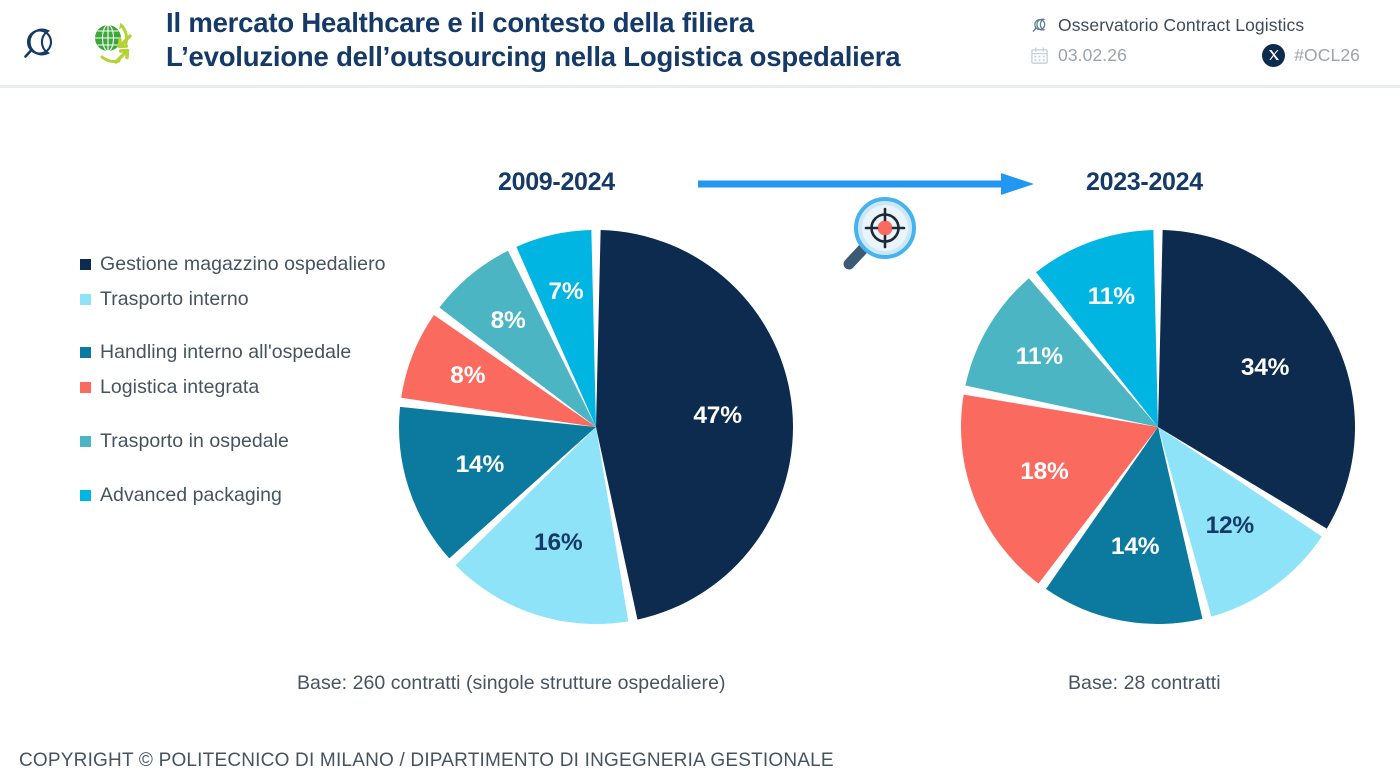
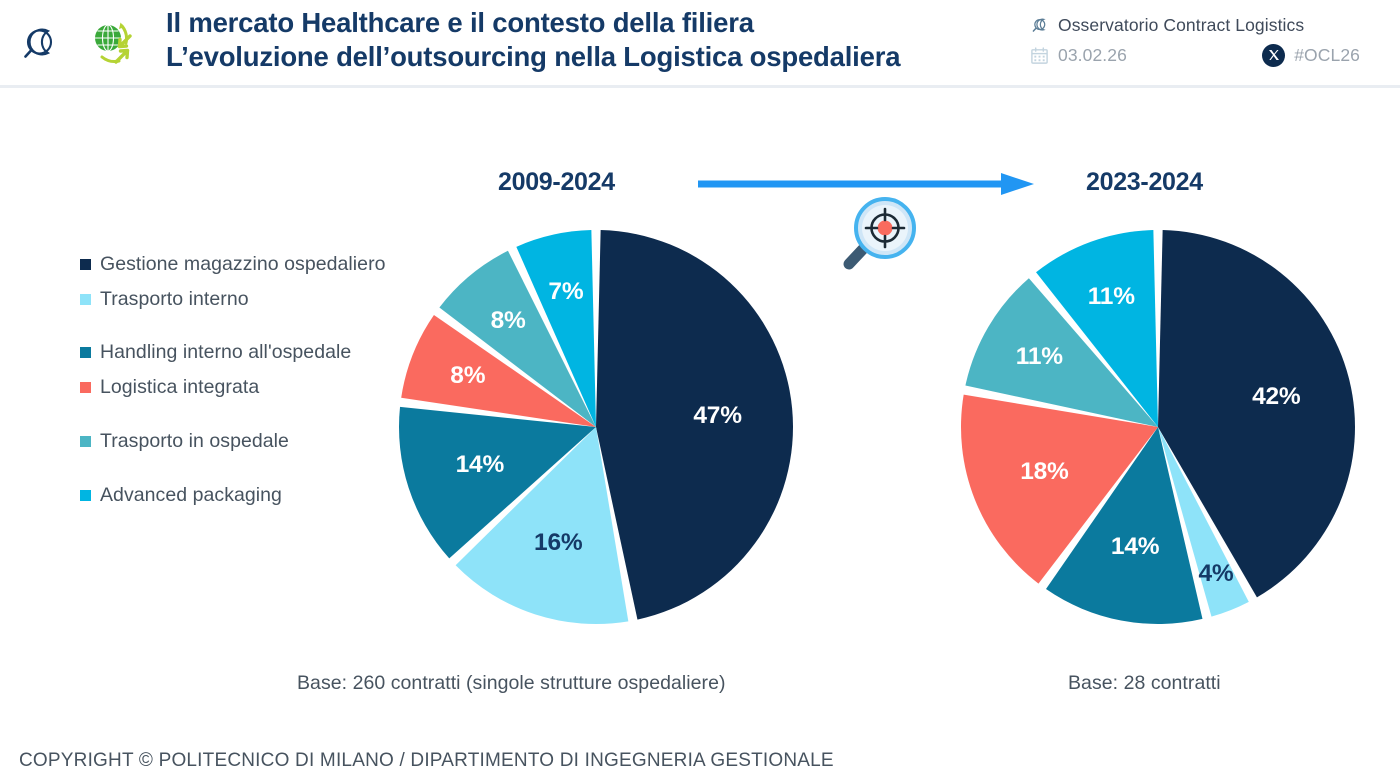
2023-2024/Gestione magazzino ospedaliero: 34% -> 42%
2023-2024/Trasporto interno: 12% -> 4%
